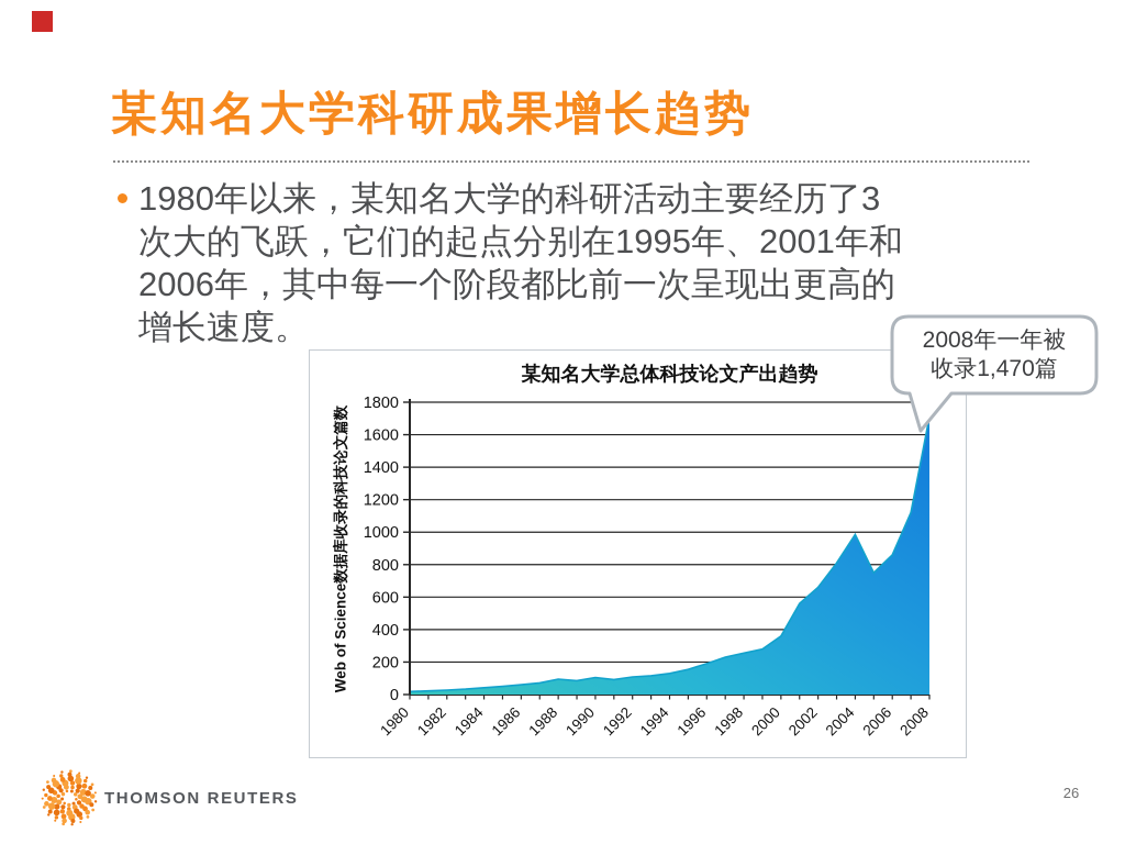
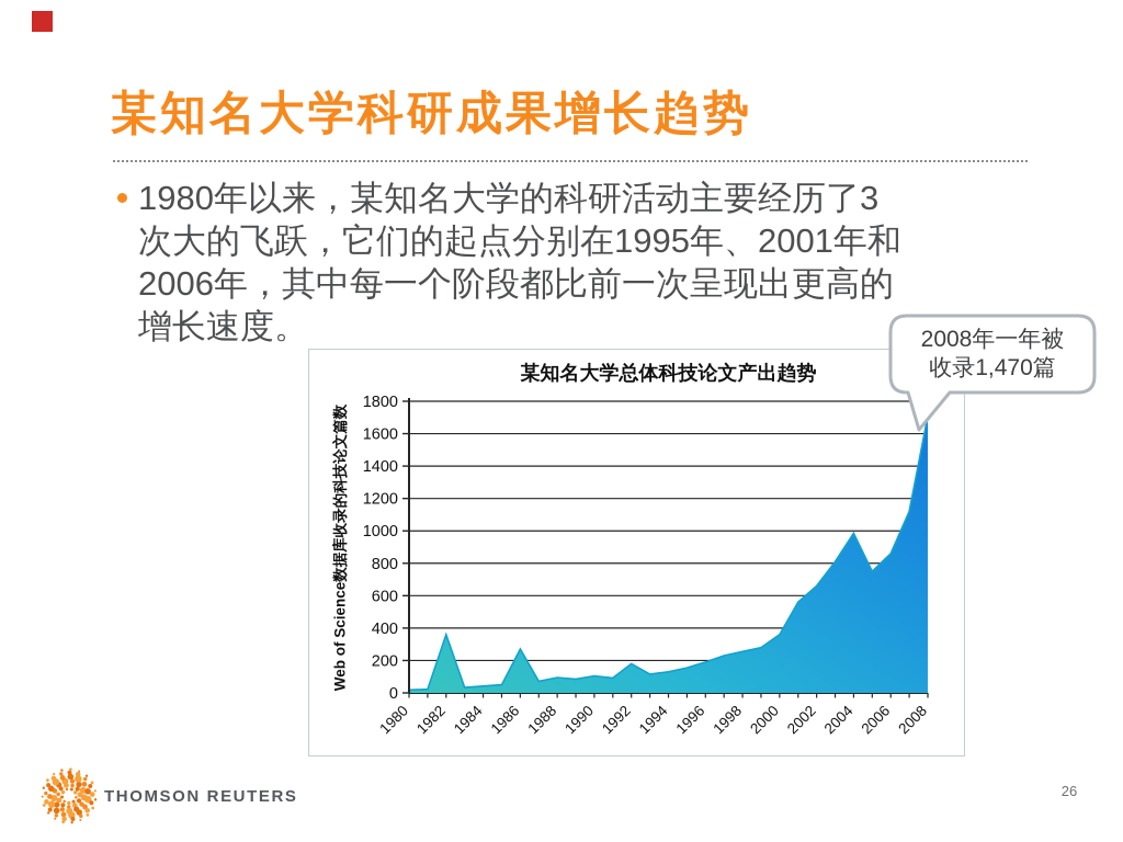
1982: 30 -> 360
1986: 60 -> 270
1992: 110 -> 180
